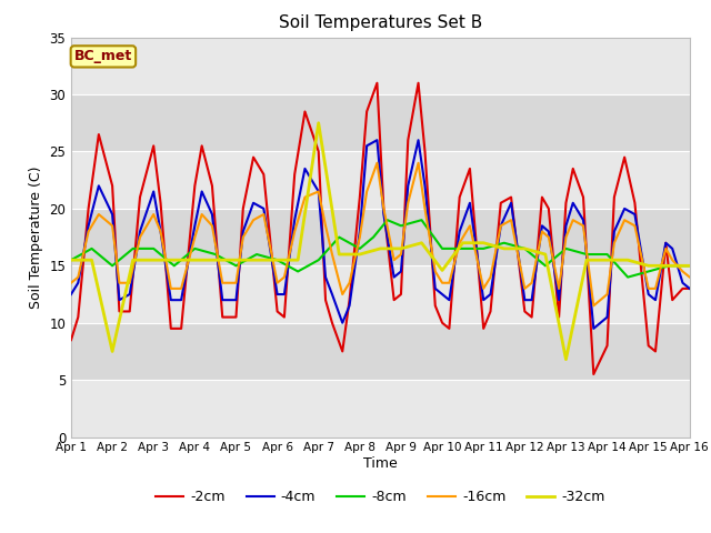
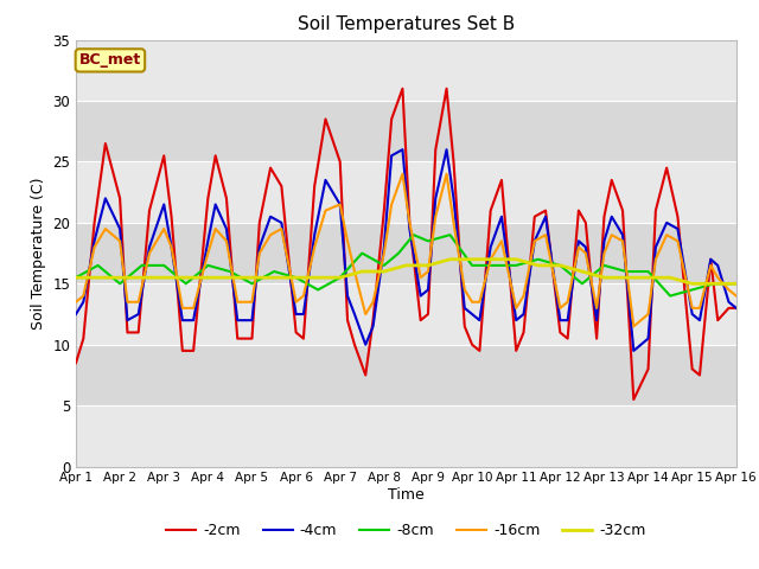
-32cm/Apr 2: 7.5 -> 15.5
-32cm/Apr 7: 27.5 -> 15.5
-32cm/Apr 10: 14.6 -> 17.0
-32cm/Apr 13: 6.8 -> 15.5
